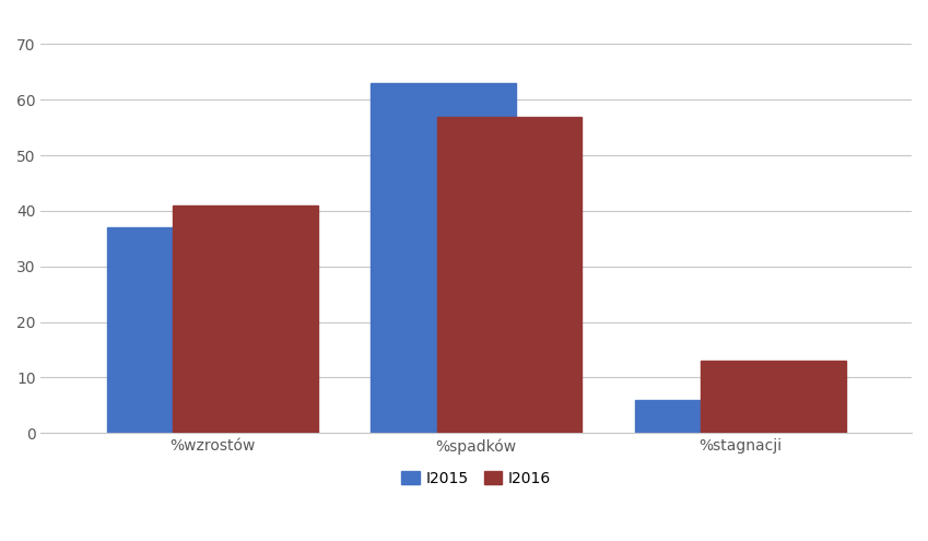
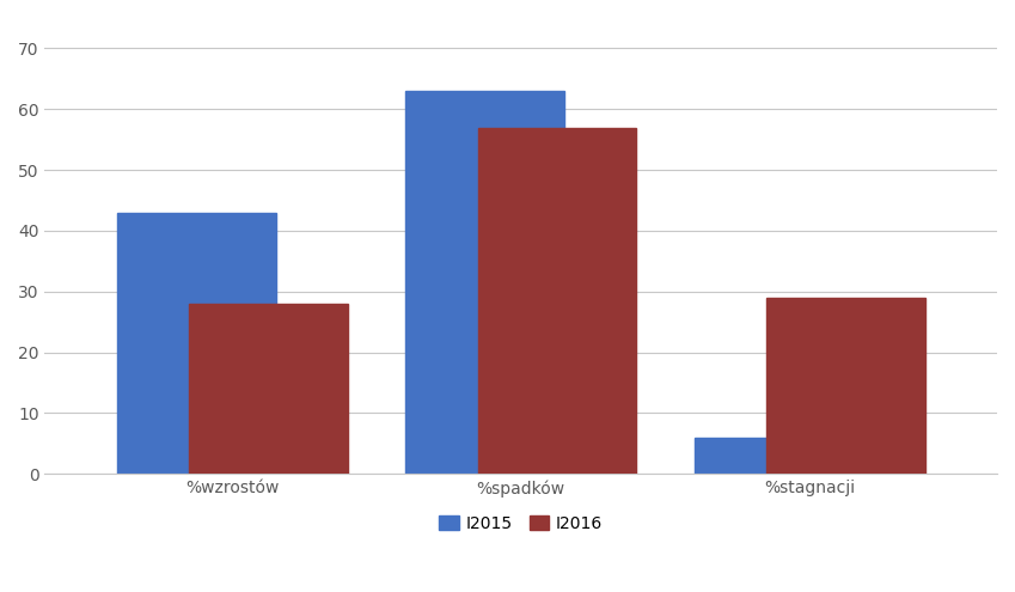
I2015/%wzrostów: 37 -> 43
I2016/%wzrostów: 41 -> 28
I2016/%stagnacji: 13 -> 29
